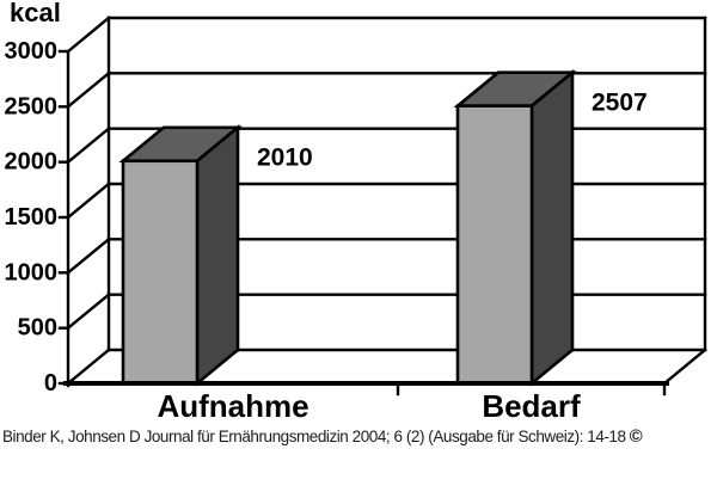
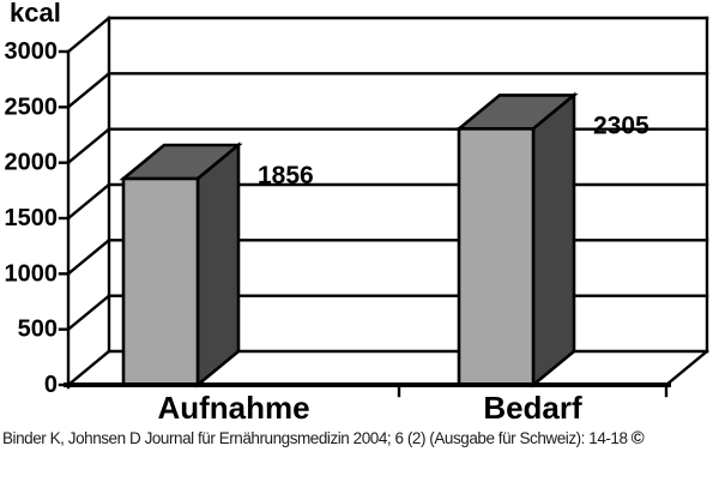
Aufnahme: 2010 -> 1856
Bedarf: 2507 -> 2305
